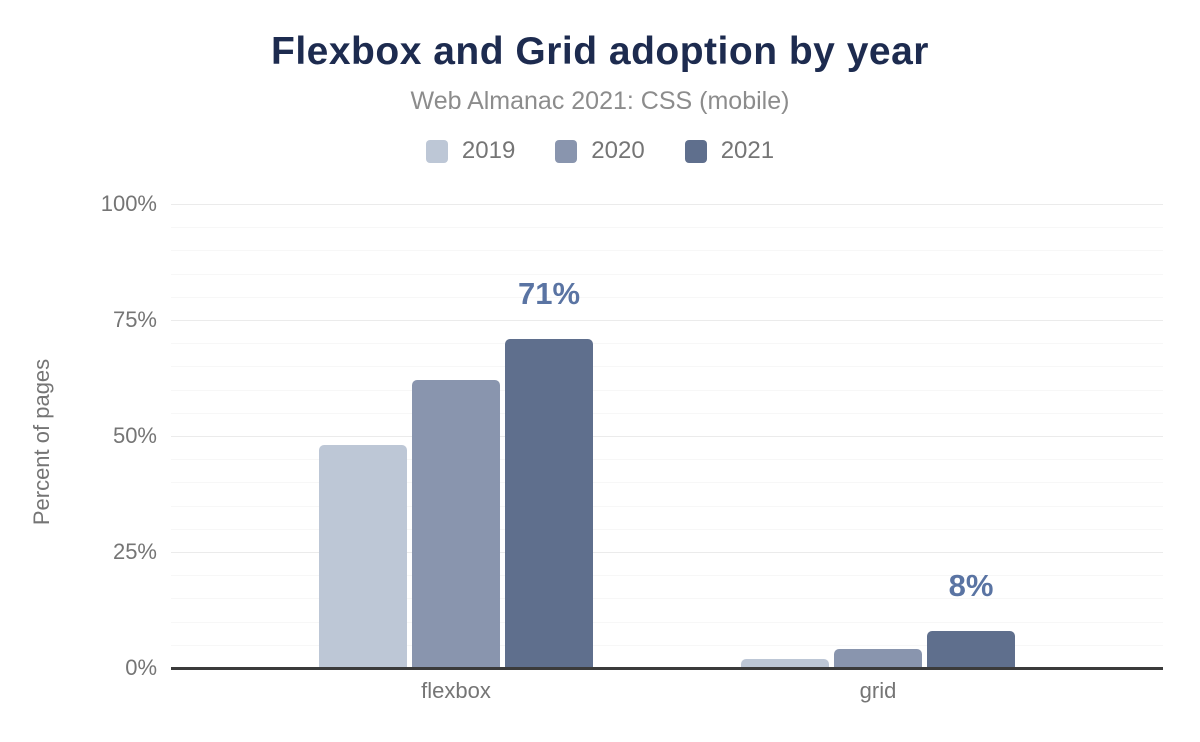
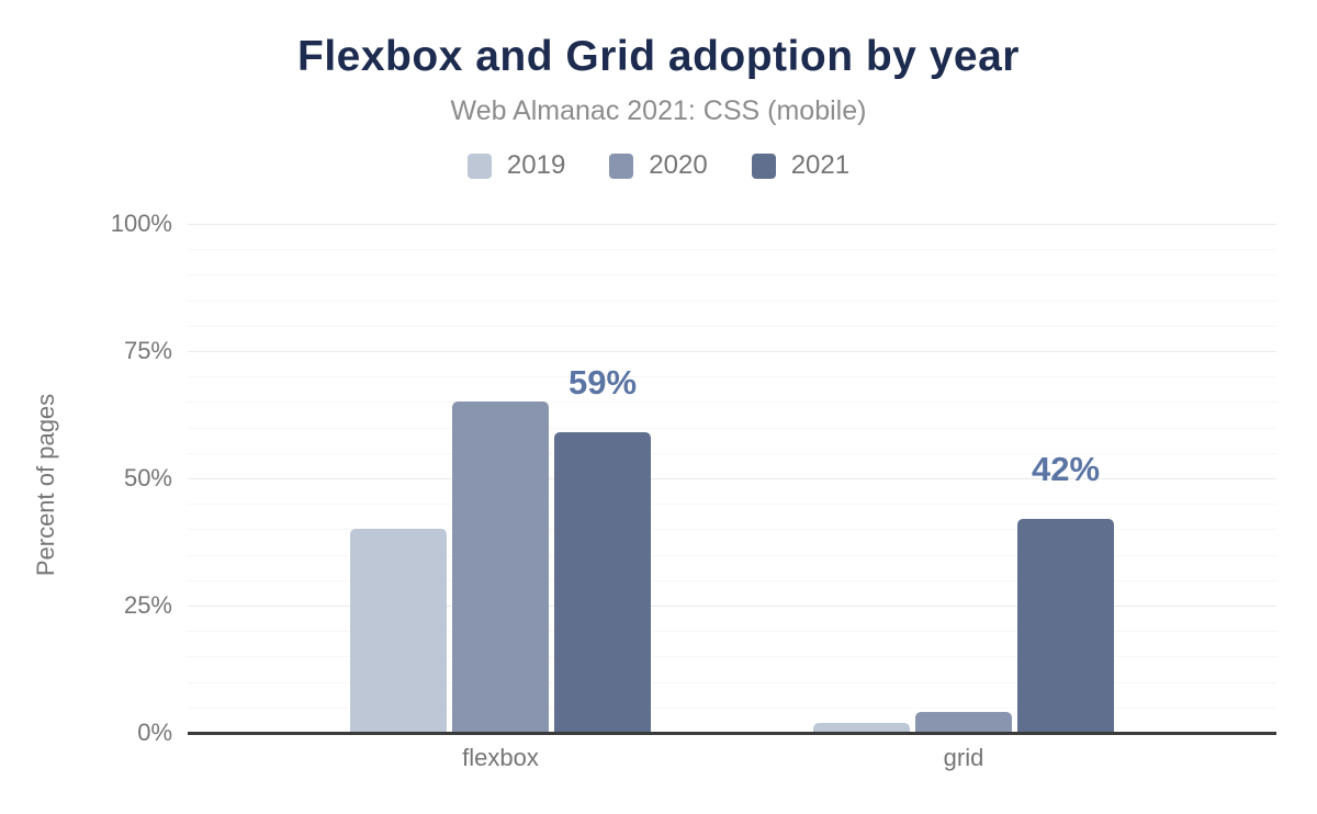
2019/flexbox: 48% -> 40%
2020/flexbox: 62% -> 65%
2021/flexbox: 71% -> 59%
2021/grid: 8% -> 42%
